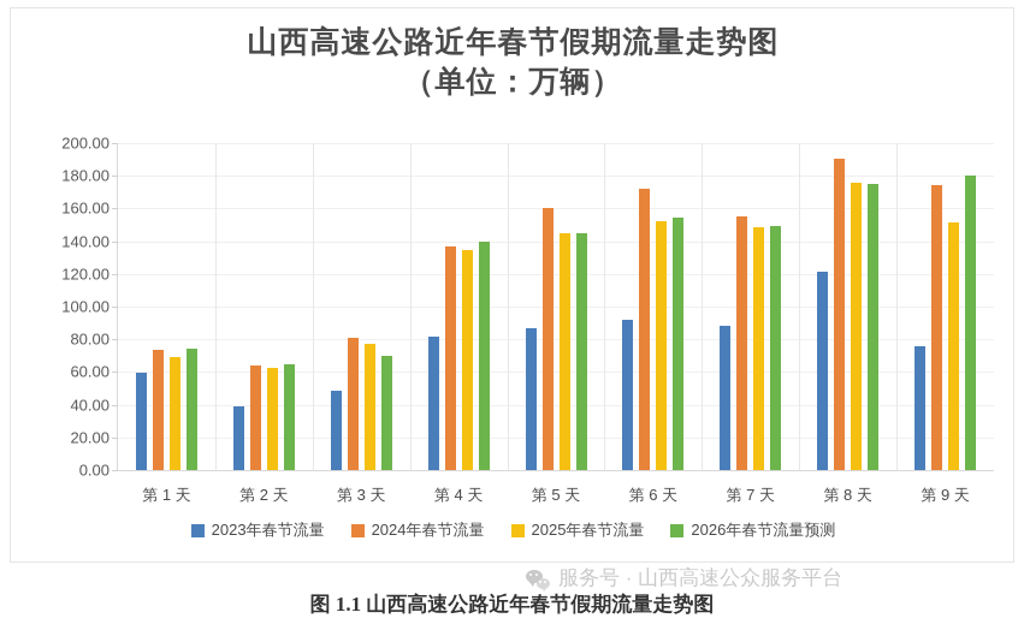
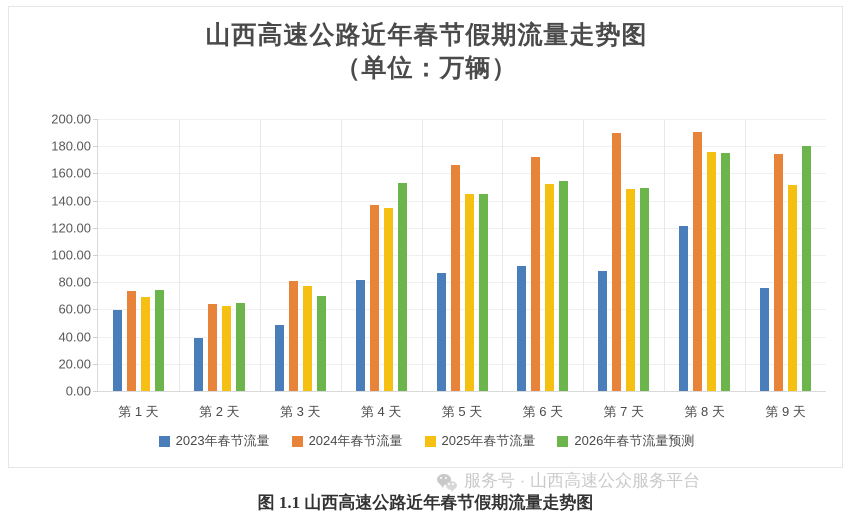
2026年春节流量预测/第 4 天: 140 -> 153
2024年春节流量/第 5 天: 160 -> 166
2024年春节流量/第 7 天: 156 -> 190
